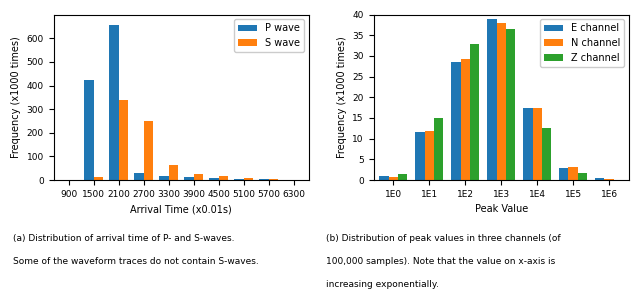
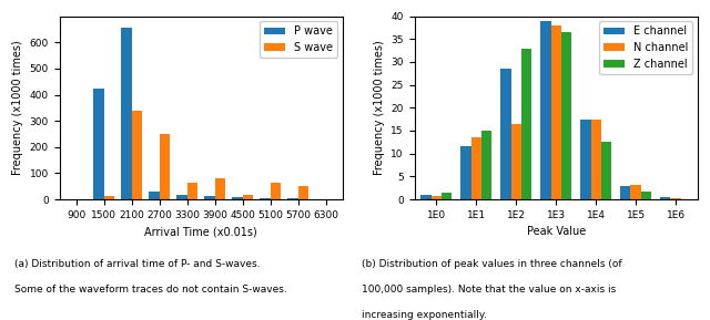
S wave/3900: 25 -> 80
S wave/5100: 8 -> 65
S wave/5700: 3 -> 50
N channel/1E1: 11.8 -> 13.5
N channel/1E2: 29.2 -> 16.5
